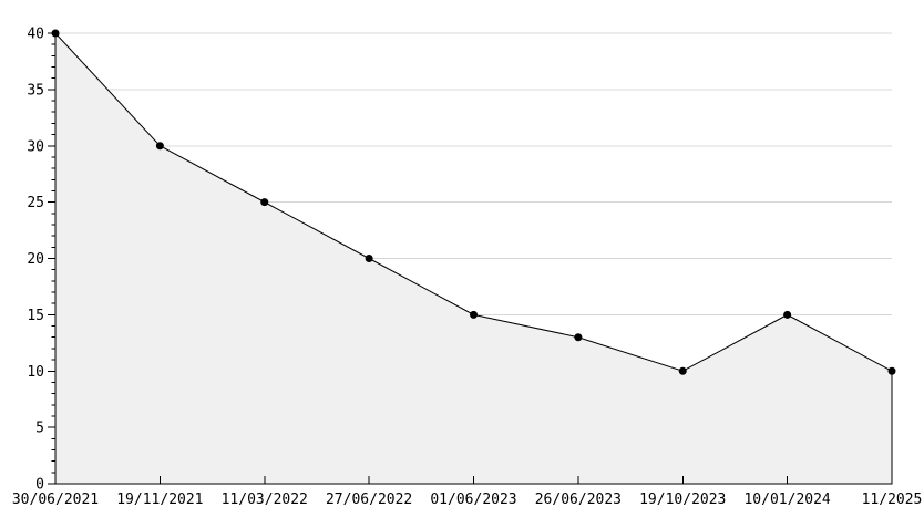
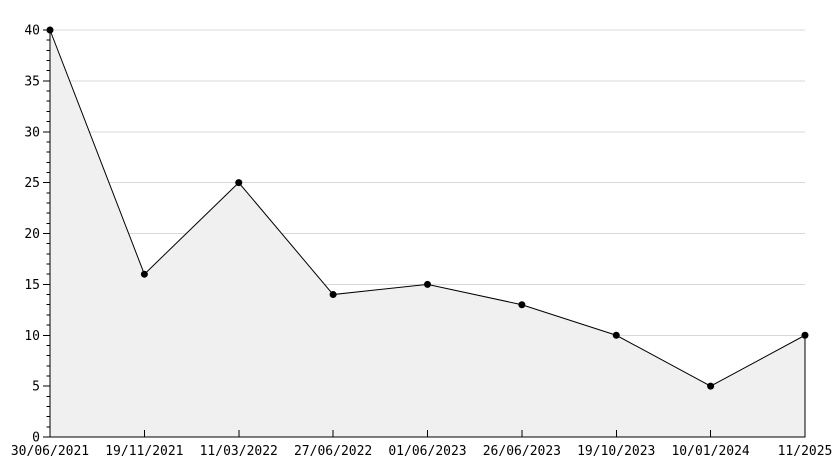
19/11/2021: 30 -> 16
27/06/2022: 20 -> 14
10/01/2024: 15 -> 5
